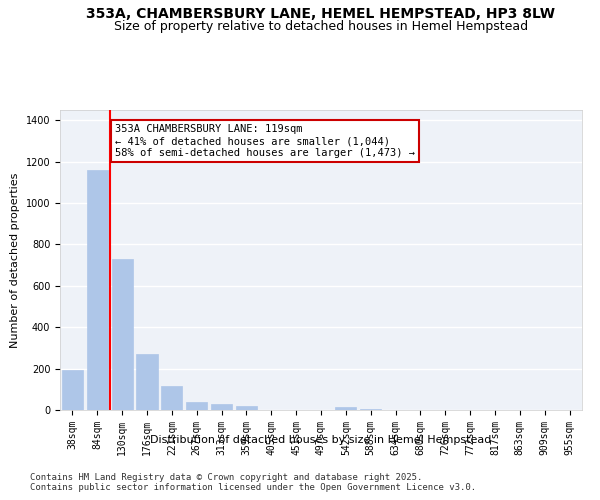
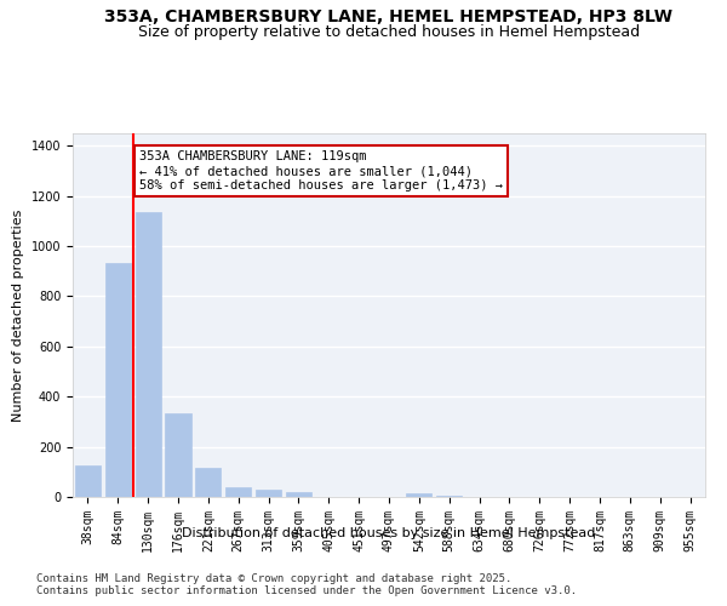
38sqm: 195 -> 125
84sqm: 1160 -> 935
130sqm: 730 -> 1135
176sqm: 270 -> 335
